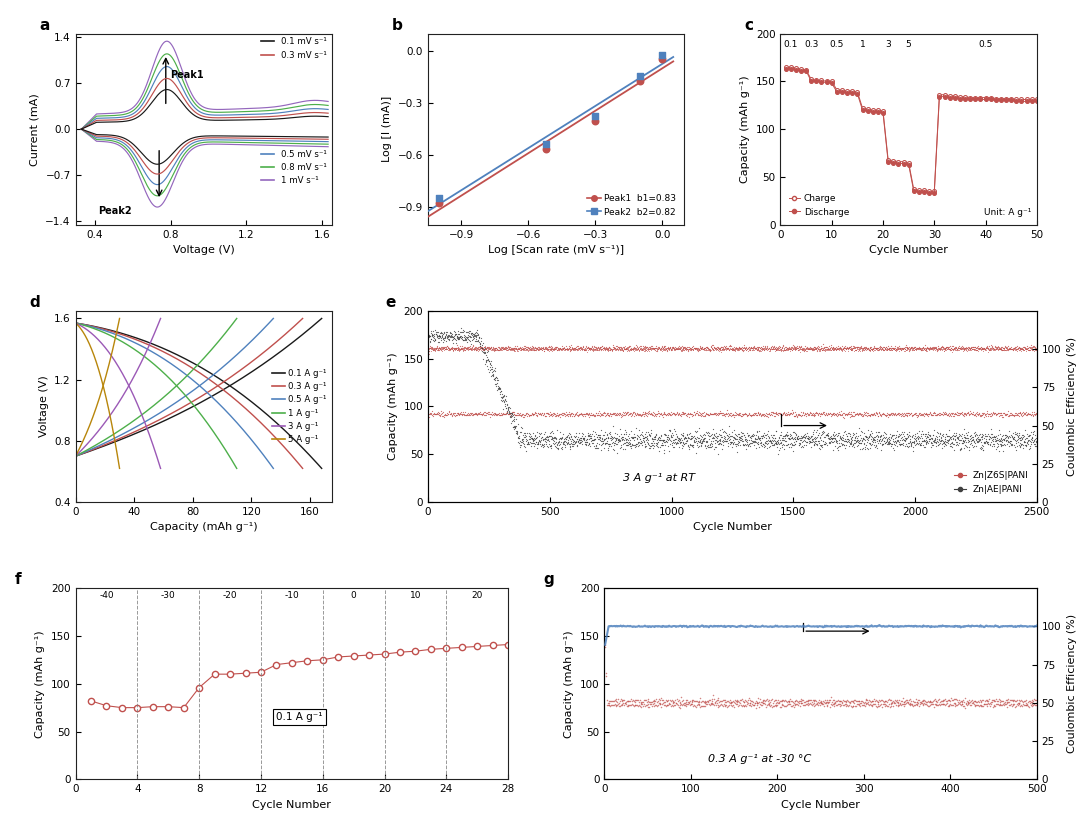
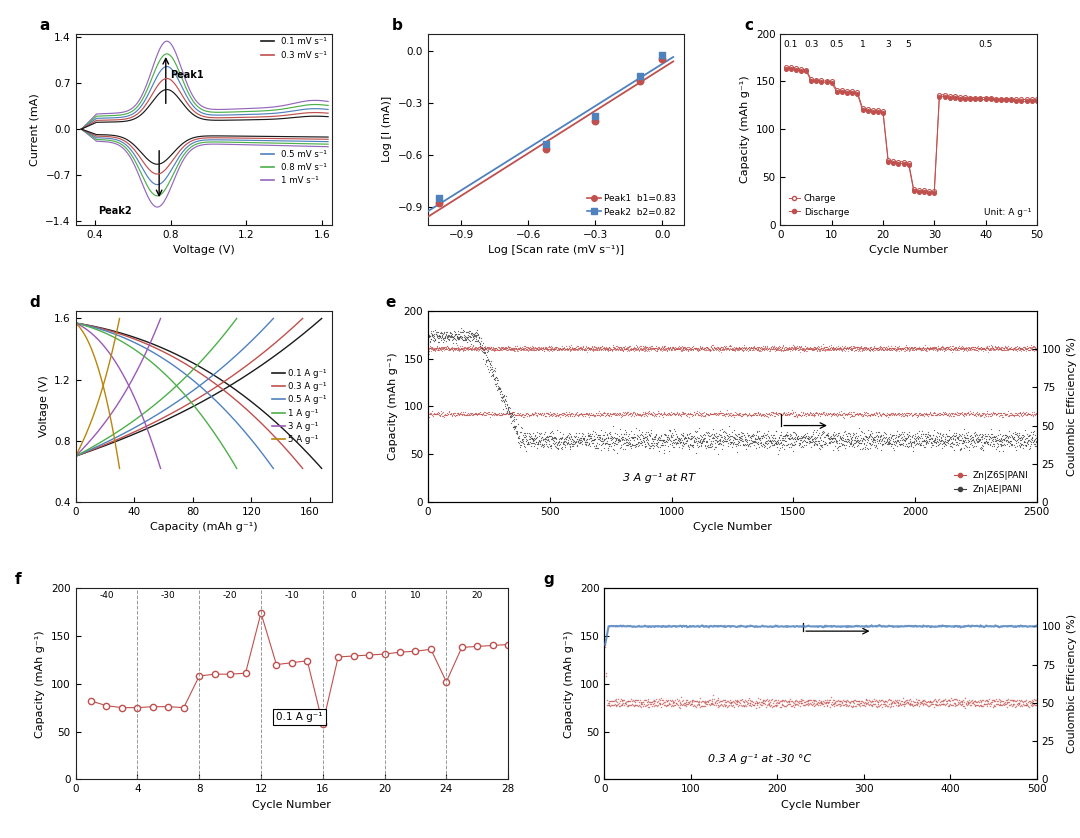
8: 96 -> 108
12: 112 -> 174
16: 125 -> 58
24: 137 -> 102
